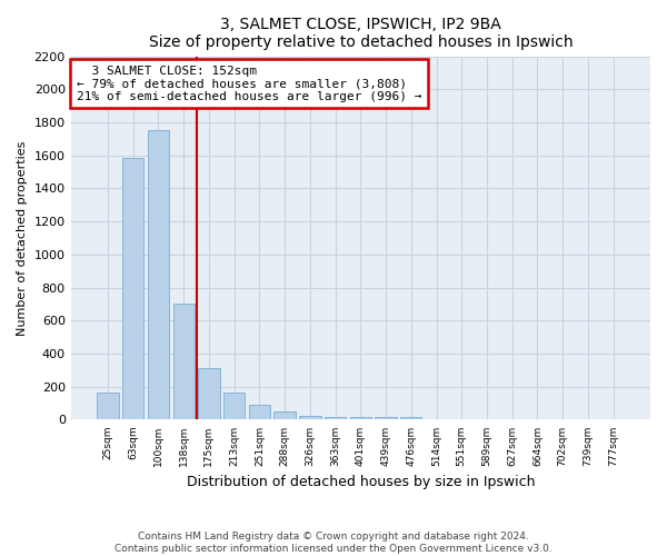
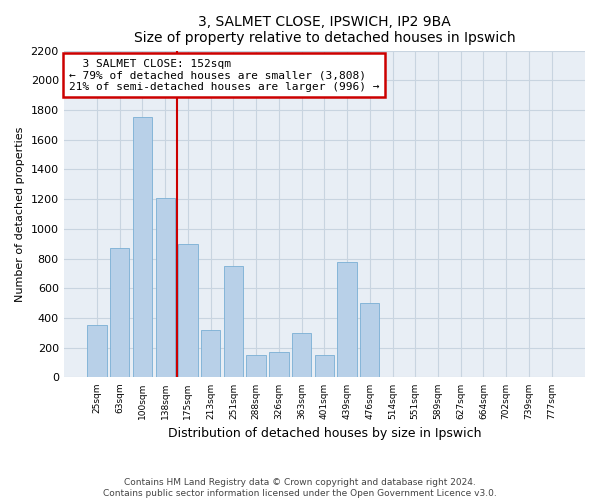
25sqm: 160 -> 350
63sqm: 1580 -> 870
138sqm: 700 -> 1210
175sqm: 320 -> 900
213sqm: 160 -> 320
251sqm: 90 -> 750
288sqm: 50 -> 150
326sqm: 20 -> 170
363sqm: 10 -> 300
401sqm: 10 -> 150
439sqm: 10 -> 780
476sqm: 10 -> 500
